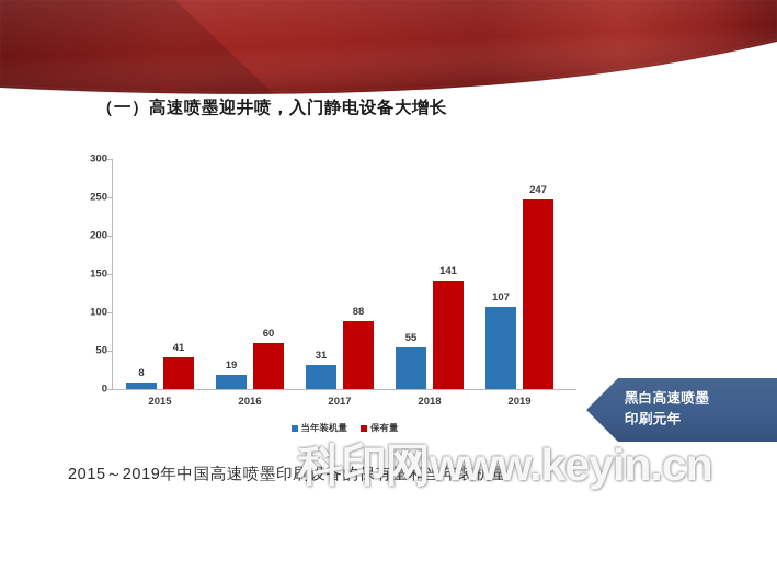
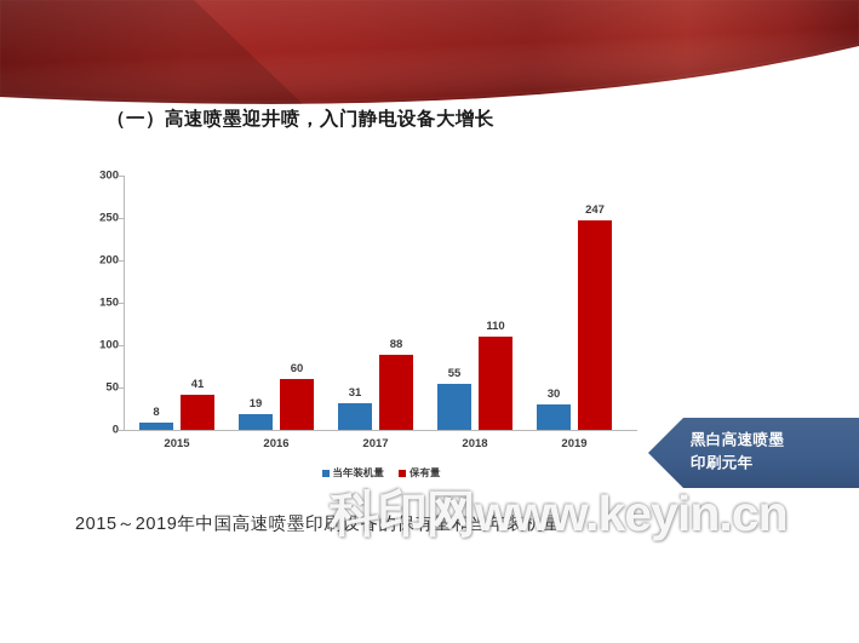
保有量/2018: 141 -> 110
当年装机量/2019: 107 -> 30
